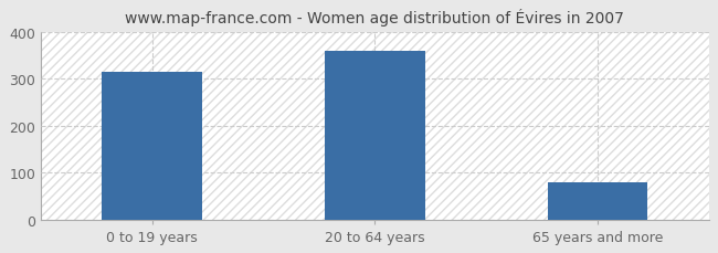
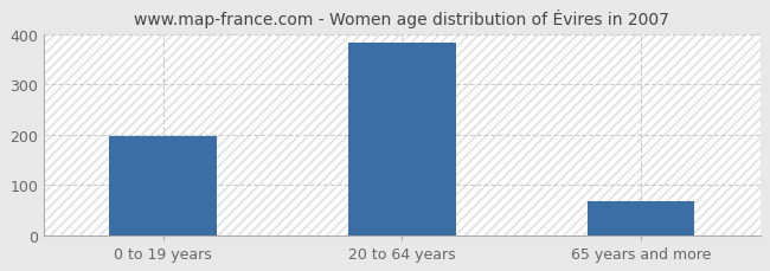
0 to 19 years: 315 -> 196
20 to 64 years: 360 -> 382
65 years and more: 80 -> 68
